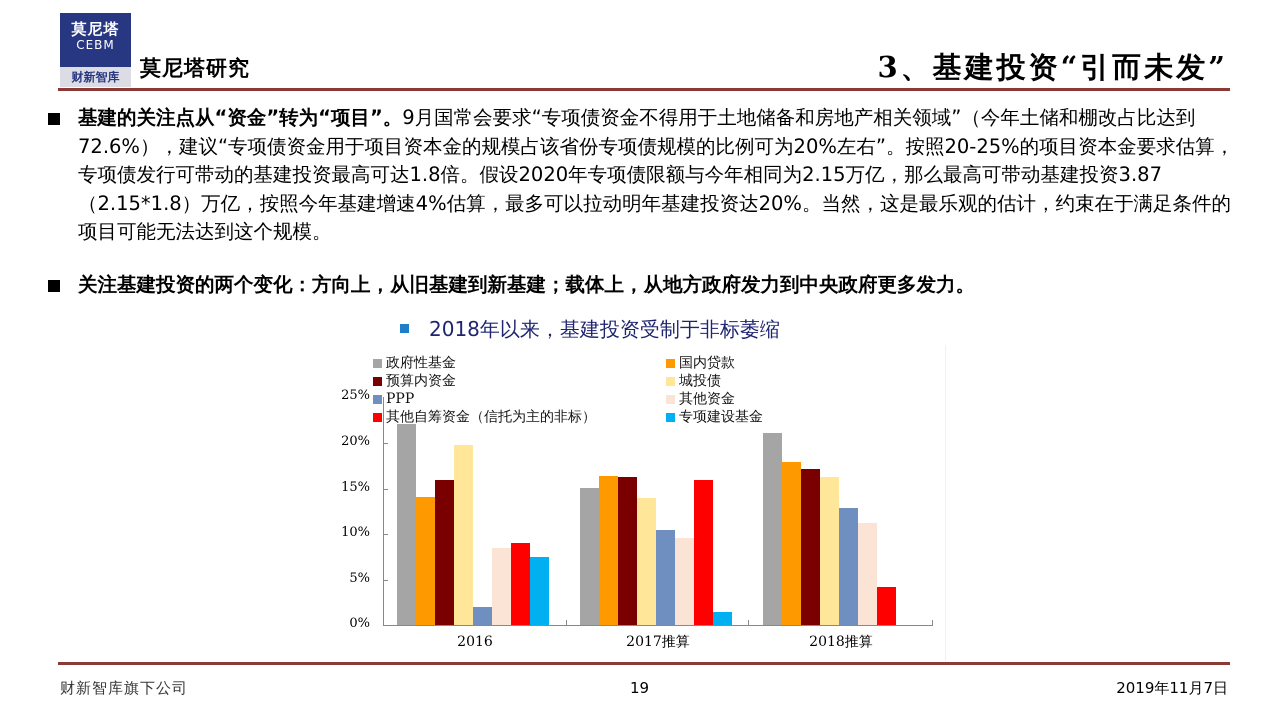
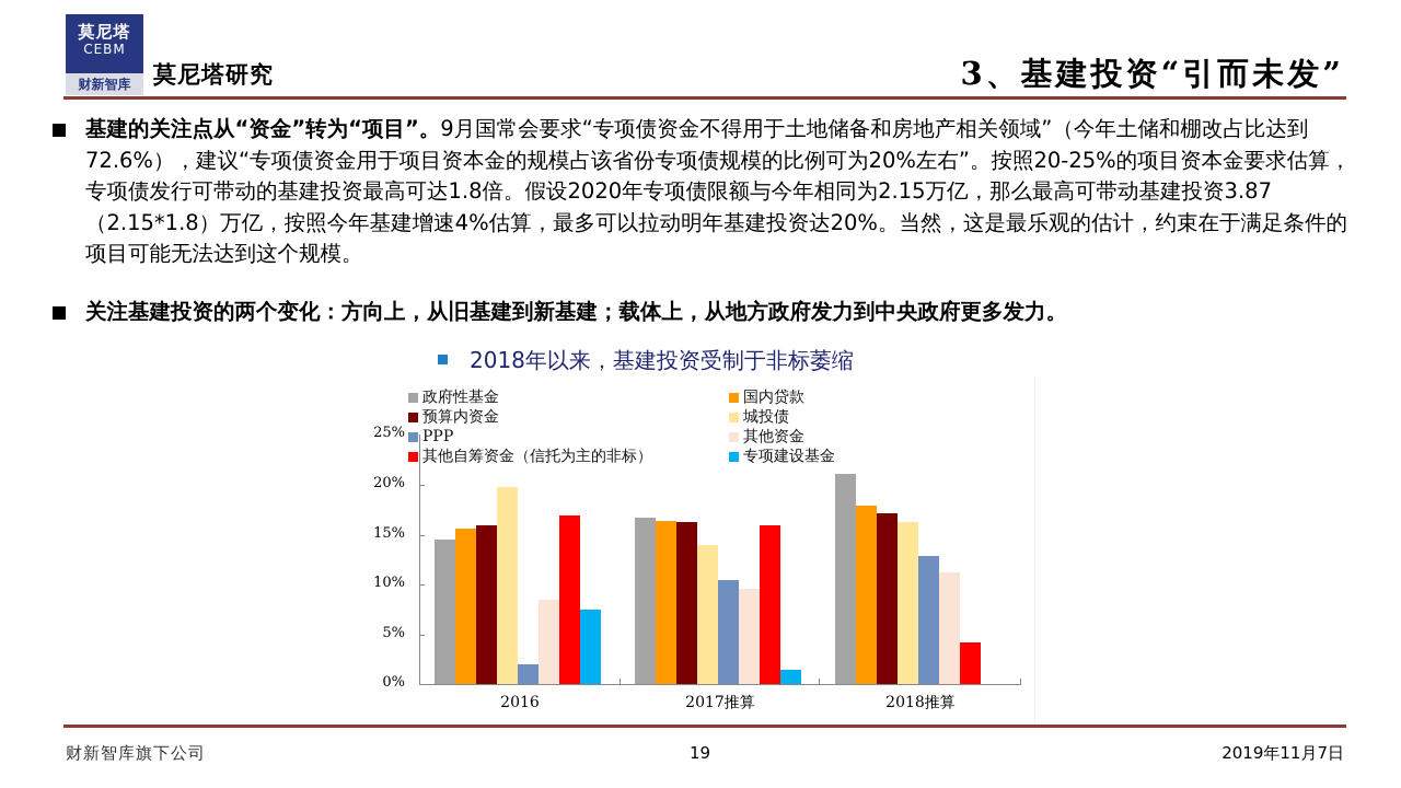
政府性基金/2016: 22% -> 14%
国内贷款/2016: 14% -> 16%
其他自筹资金（信托为主的非标）/2016: 9% -> 17%
政府性基金/2017推算: 15% -> 17%
